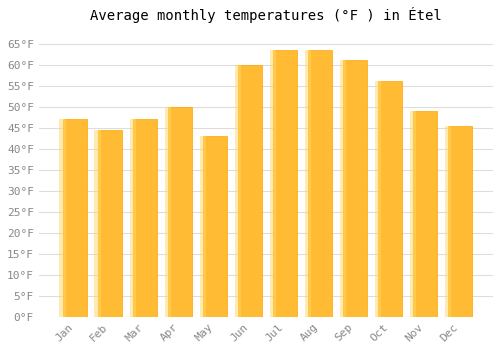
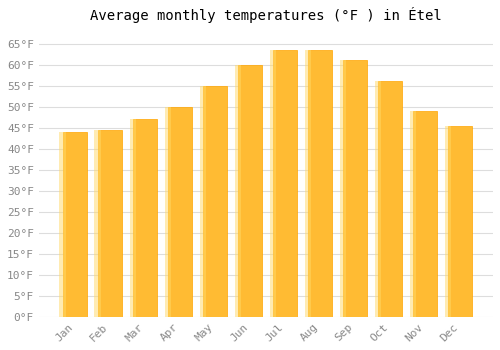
Jan: 47.0°F -> 44.0°F
May: 43.0°F -> 55.0°F
